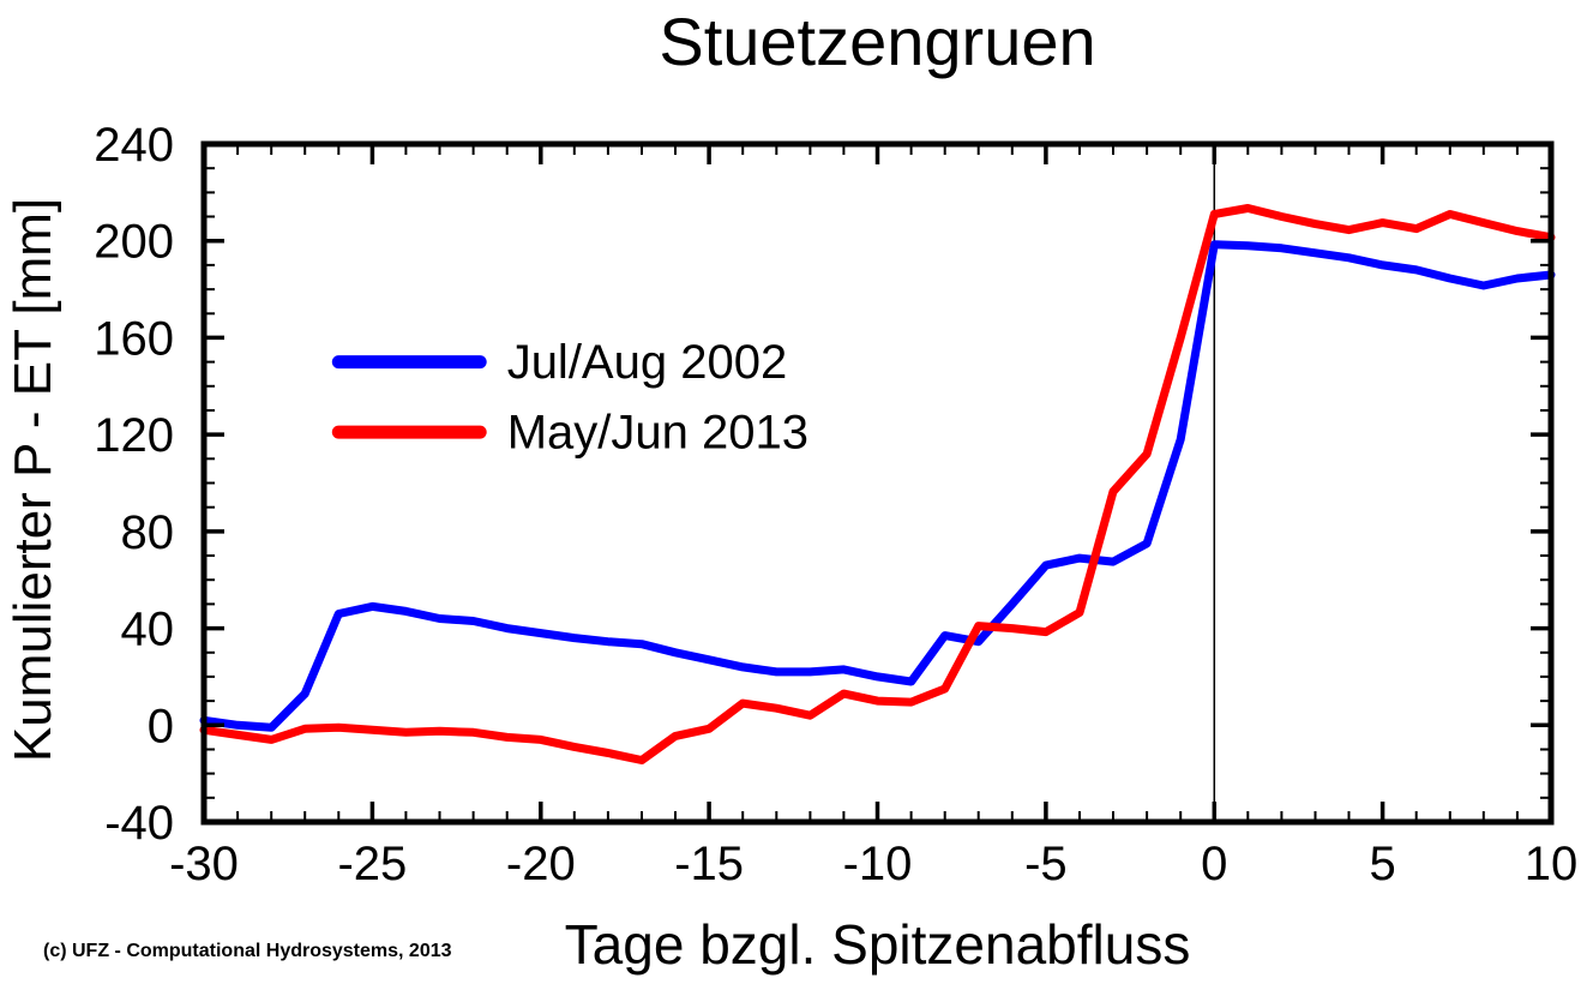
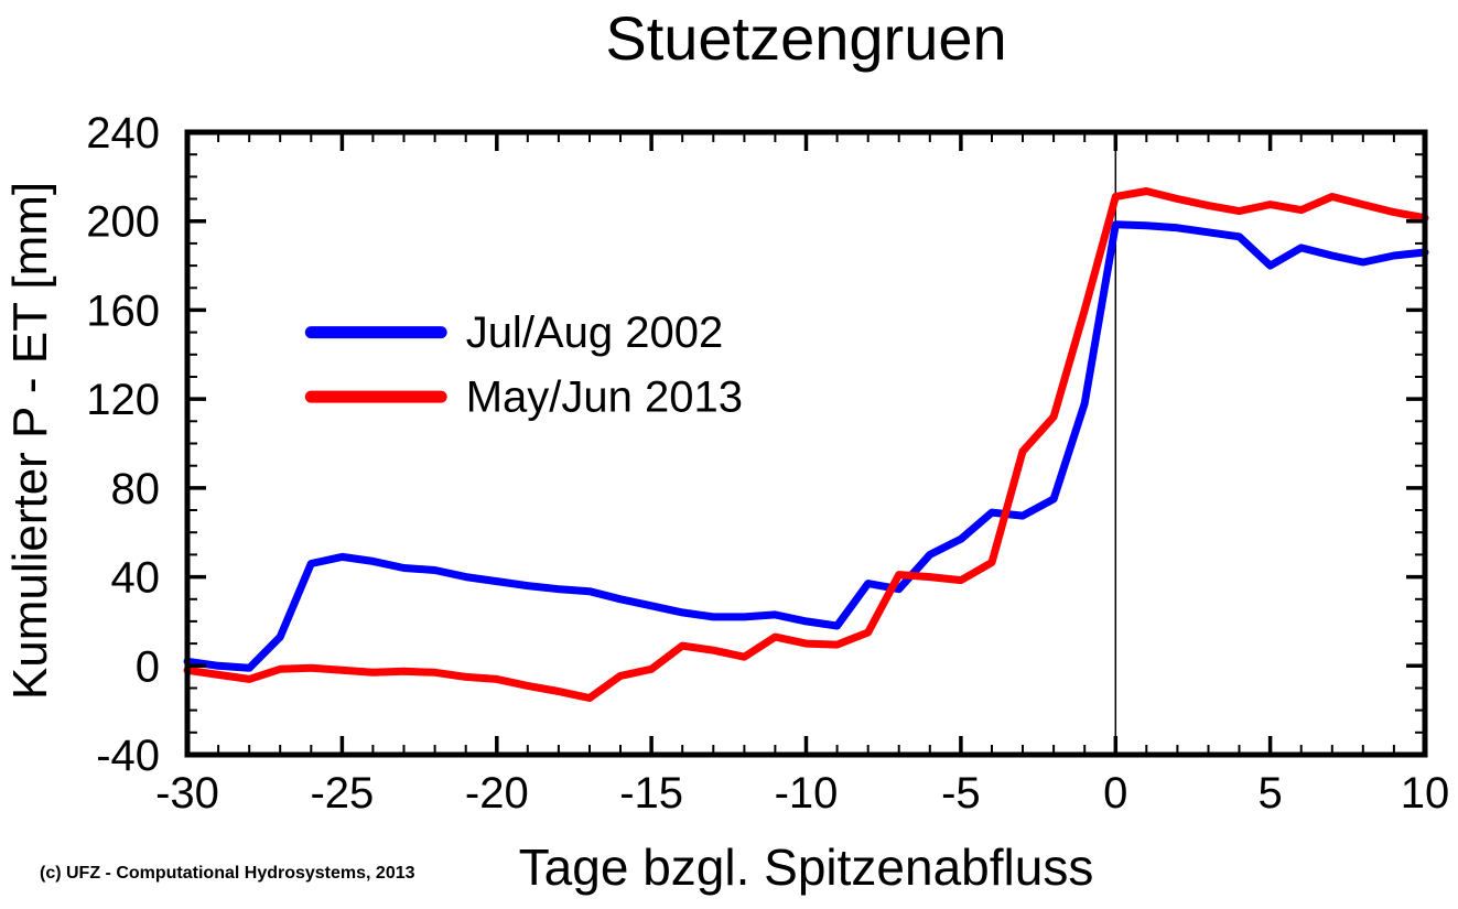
Jul/Aug 2002/-5: 66 -> 57
Jul/Aug 2002/5: 190 -> 180
